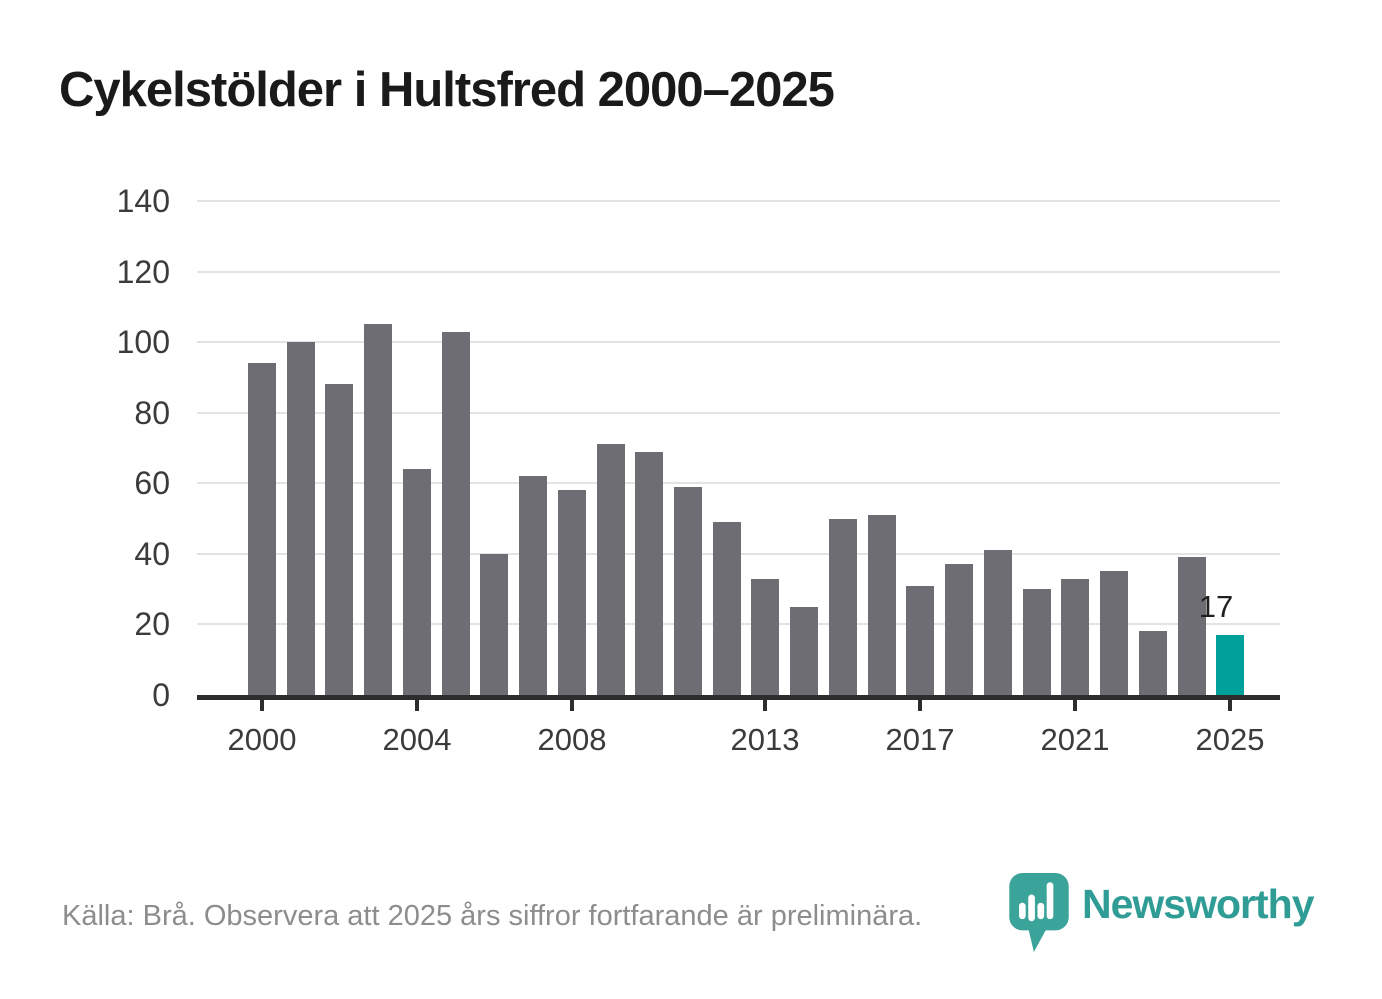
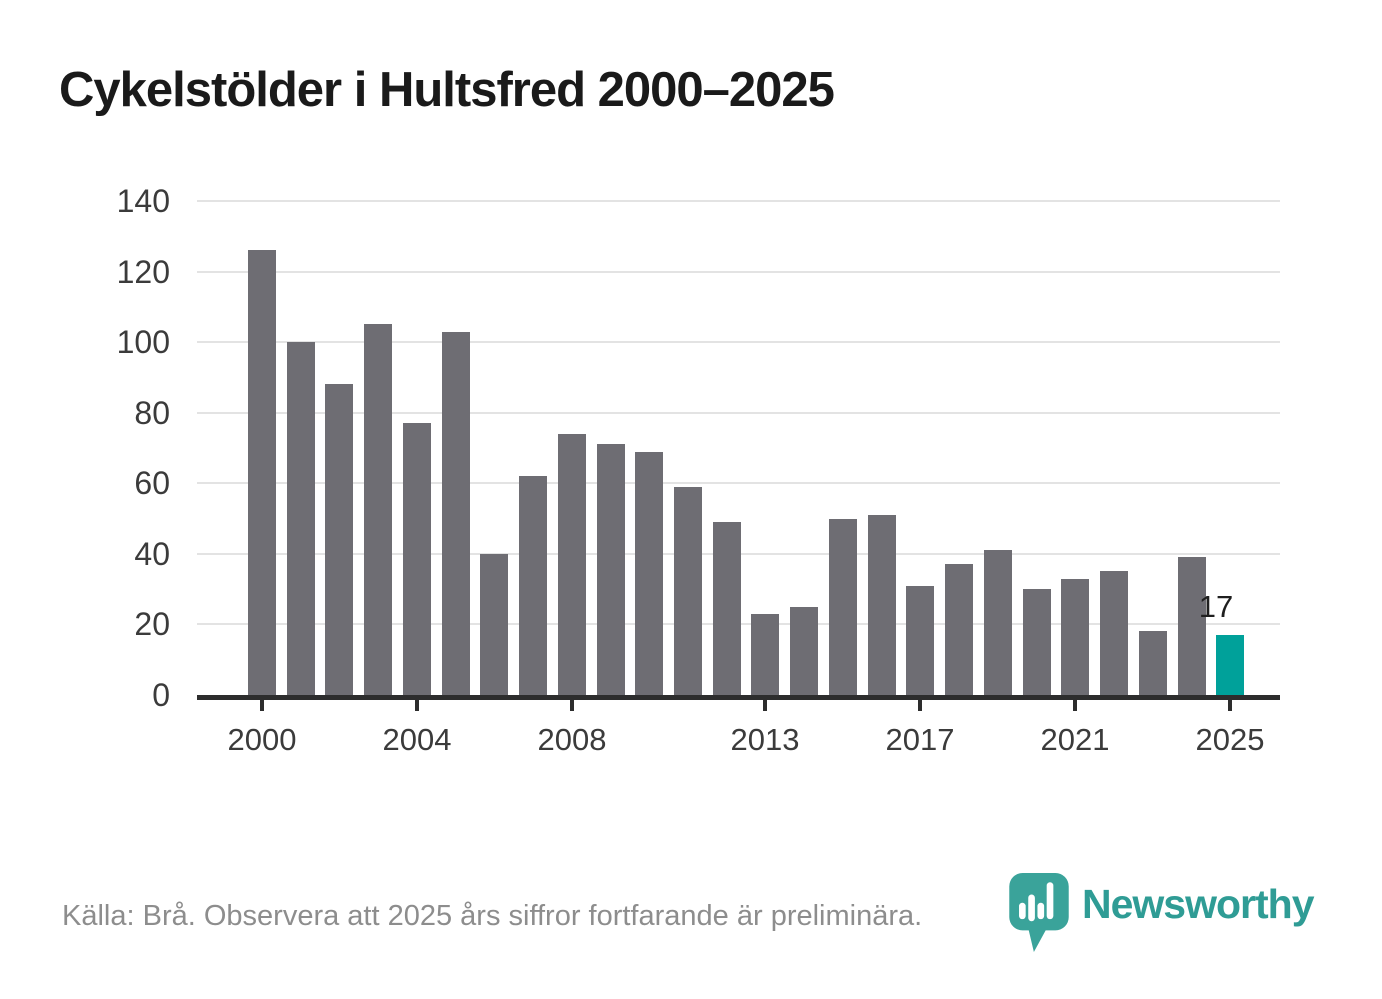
2000: 94 -> 126
2004: 64 -> 77
2008: 58 -> 74
2013: 33 -> 23
